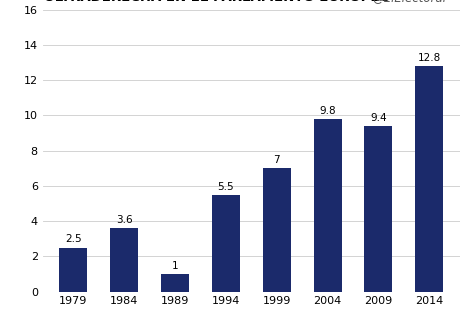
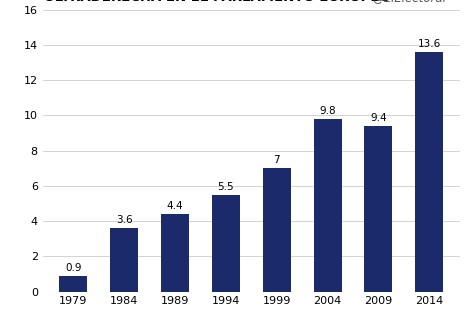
1979: 2.5 -> 0.9
1989: 1 -> 4.4
2014: 12.8 -> 13.6
